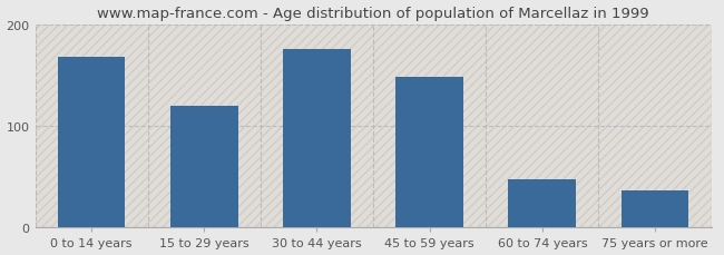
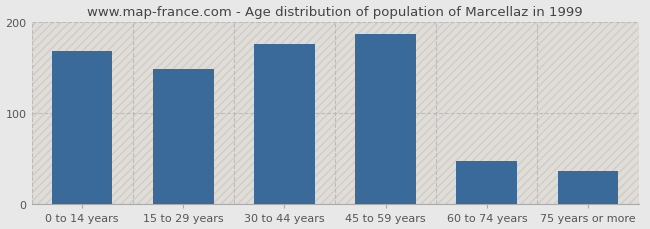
15 to 29 years: 120 -> 148
45 to 59 years: 148 -> 186
